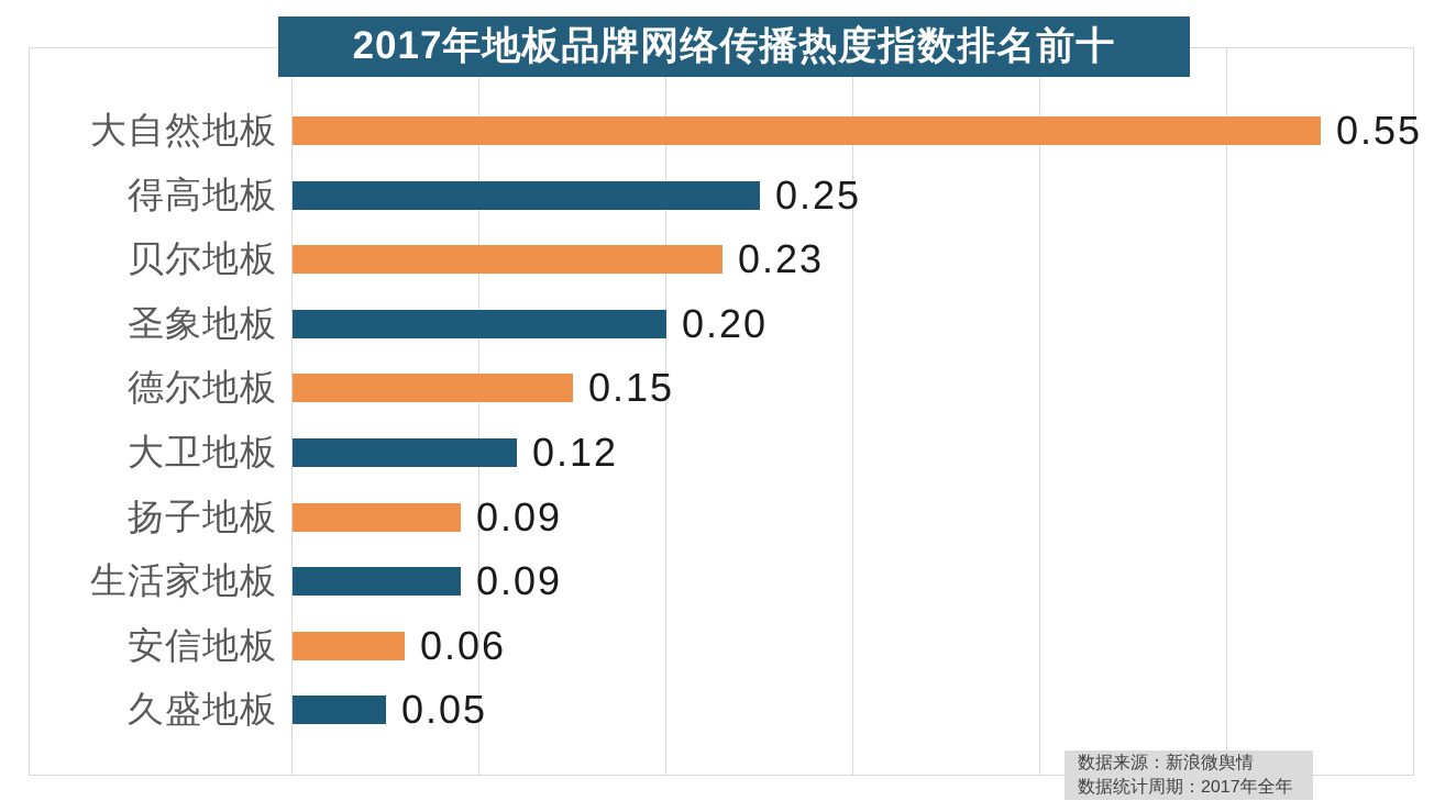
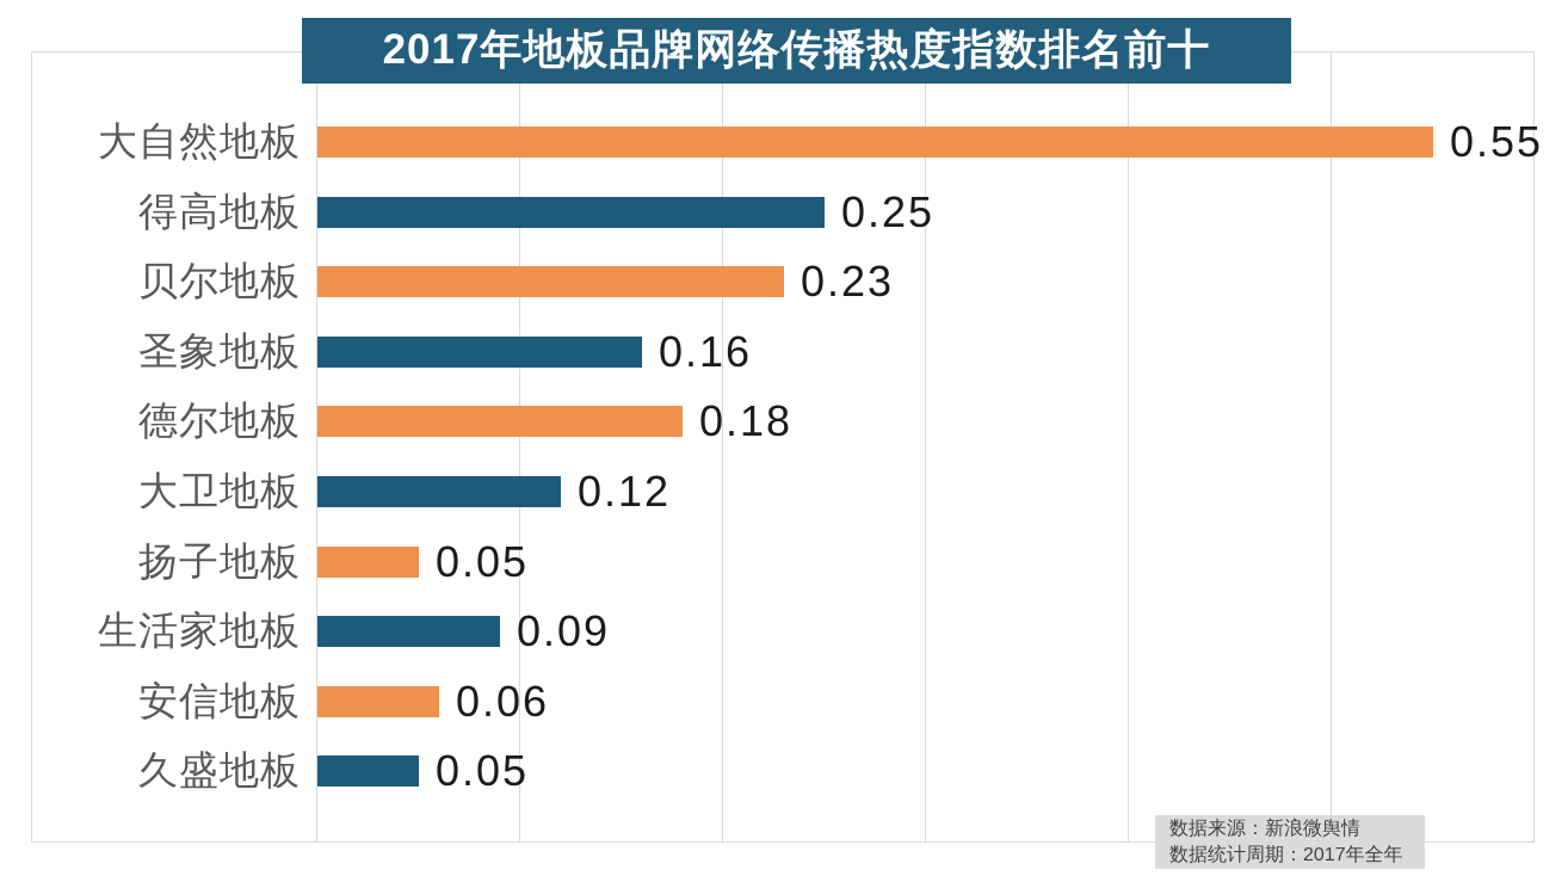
圣象地板: 0.20 -> 0.16
德尔地板: 0.15 -> 0.18
扬子地板: 0.09 -> 0.05
